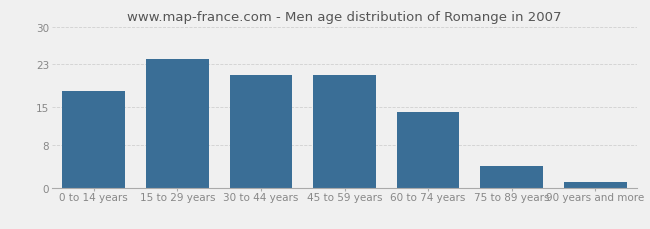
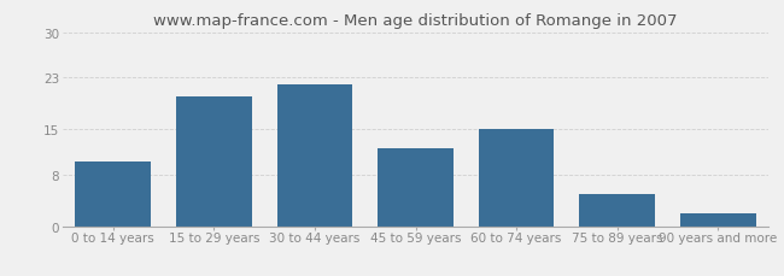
0 to 14 years: 18 -> 10
15 to 29 years: 24 -> 20
30 to 44 years: 21 -> 22
45 to 59 years: 21 -> 12
60 to 74 years: 14 -> 15
75 to 89 years: 4 -> 5
90 years and more: 1 -> 2
